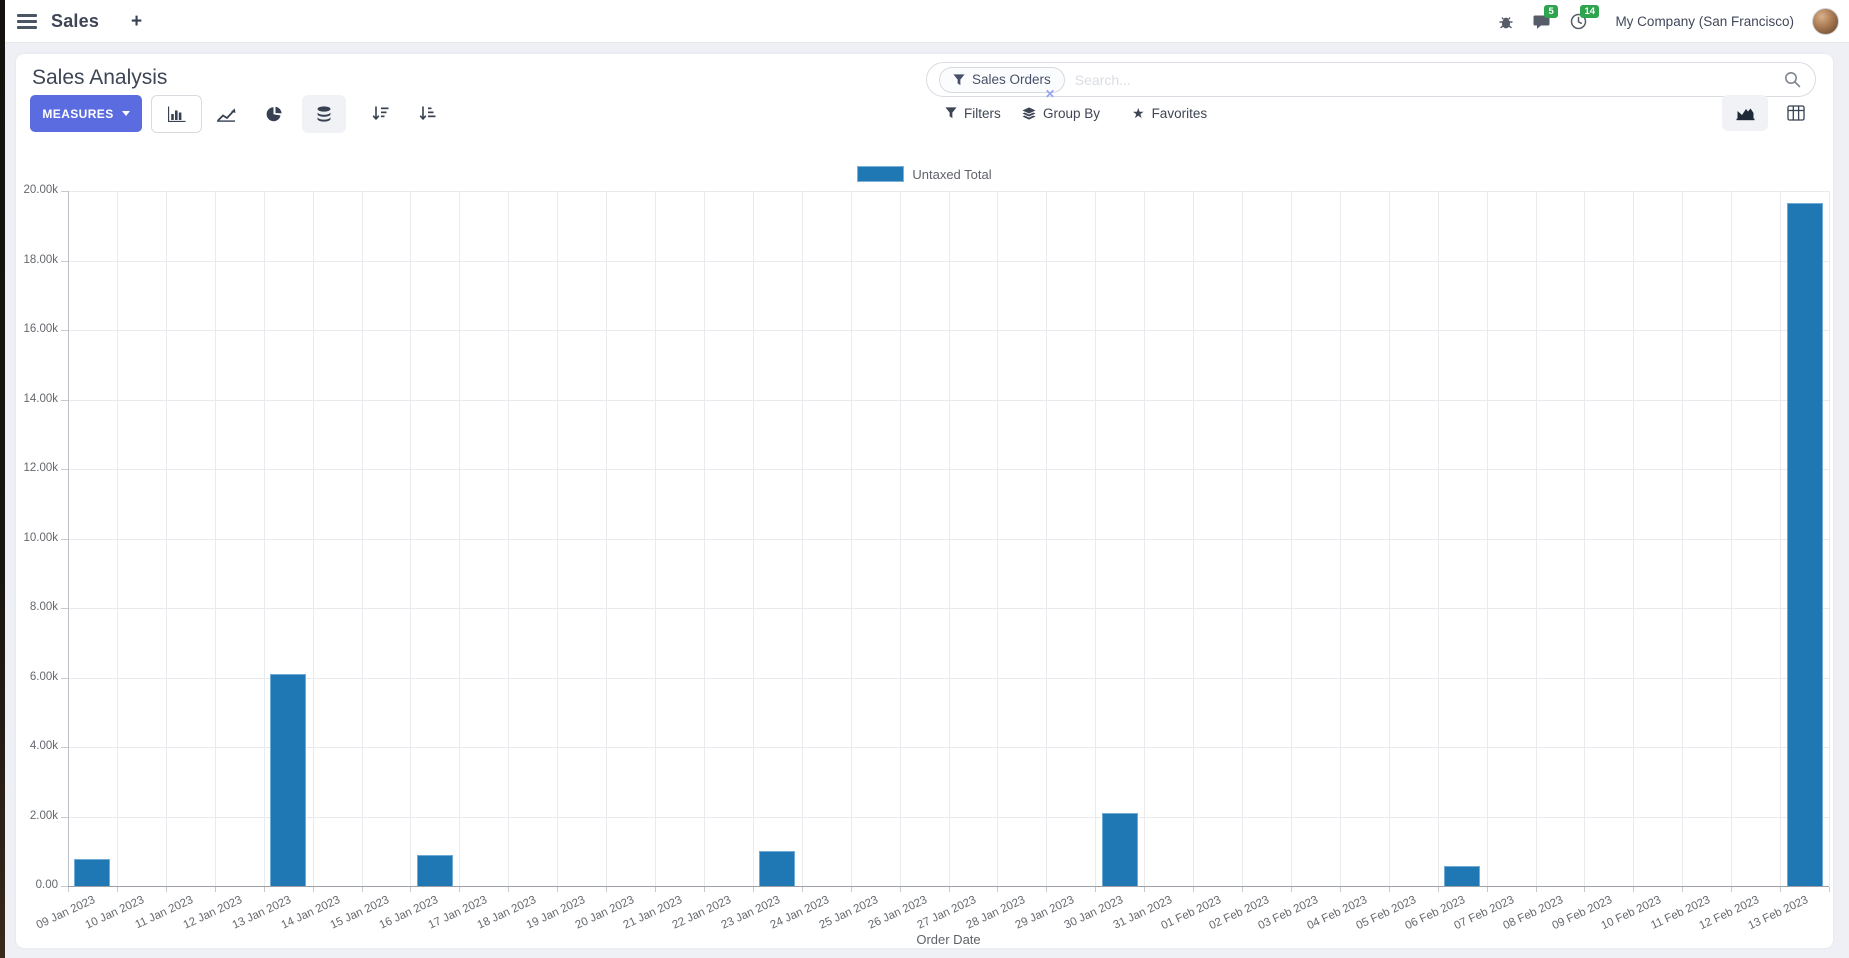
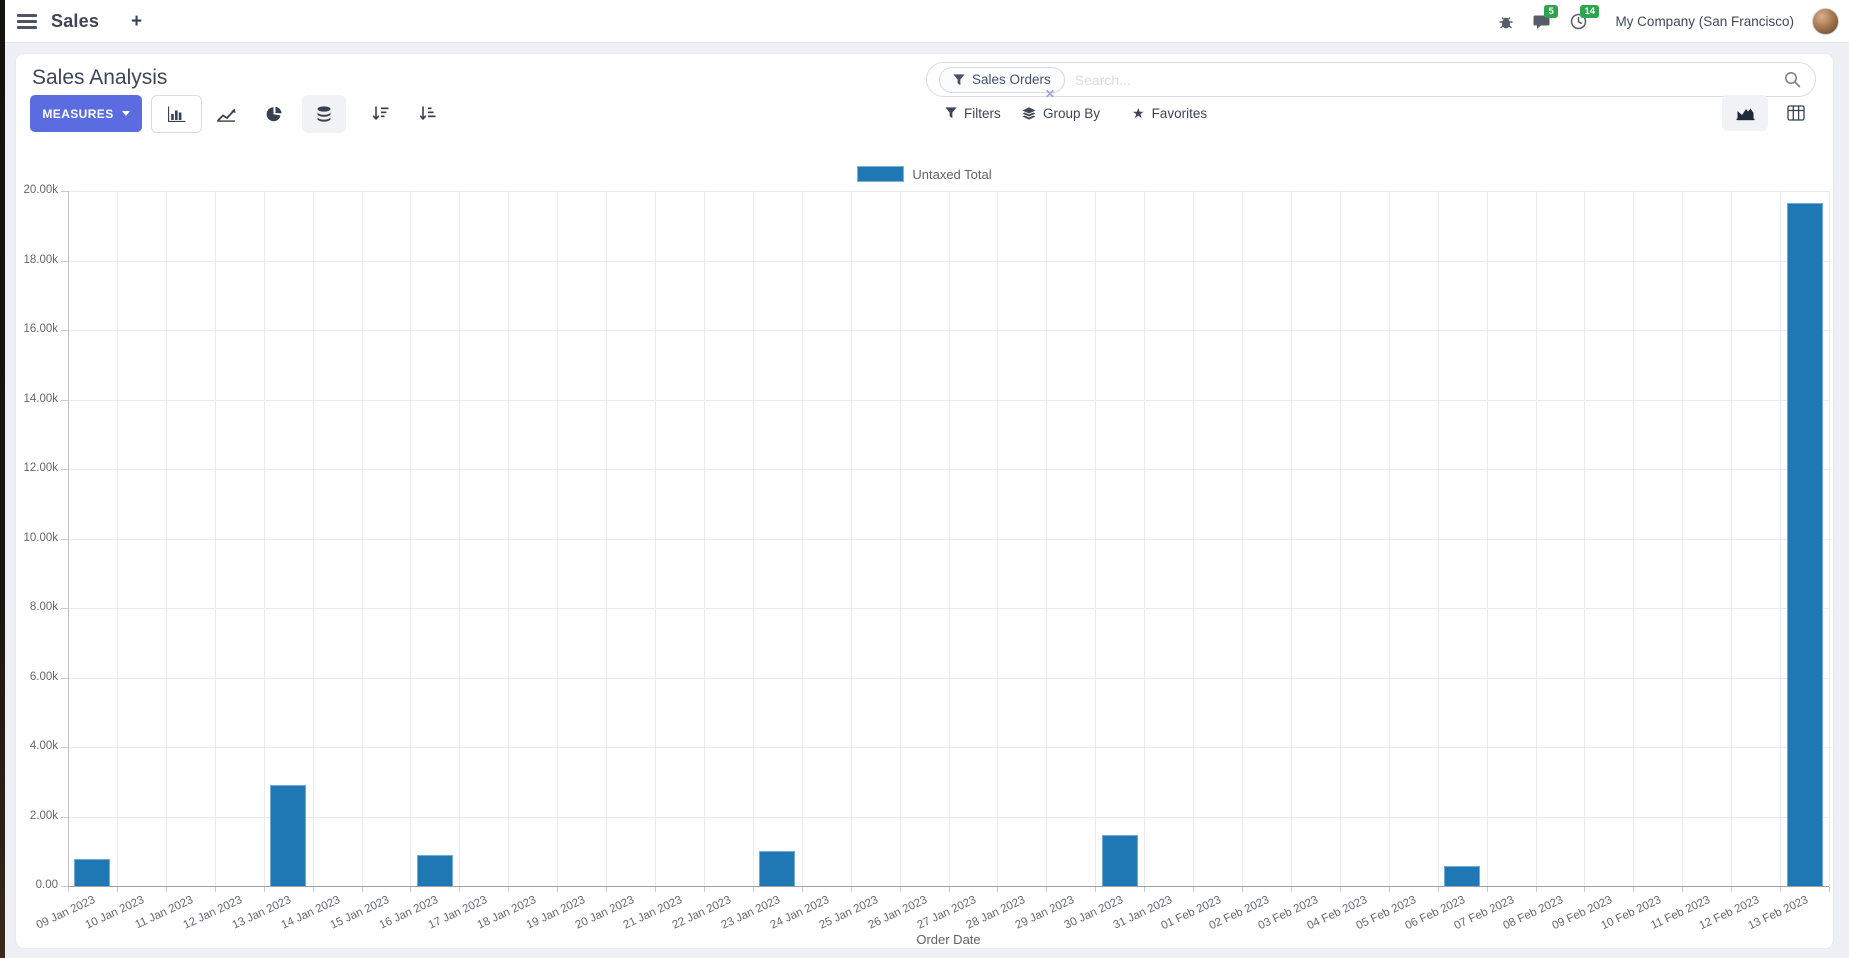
13 Jan 2023: 6.1k -> 2.9k
30 Jan 2023: 2.1k -> 1.5k
